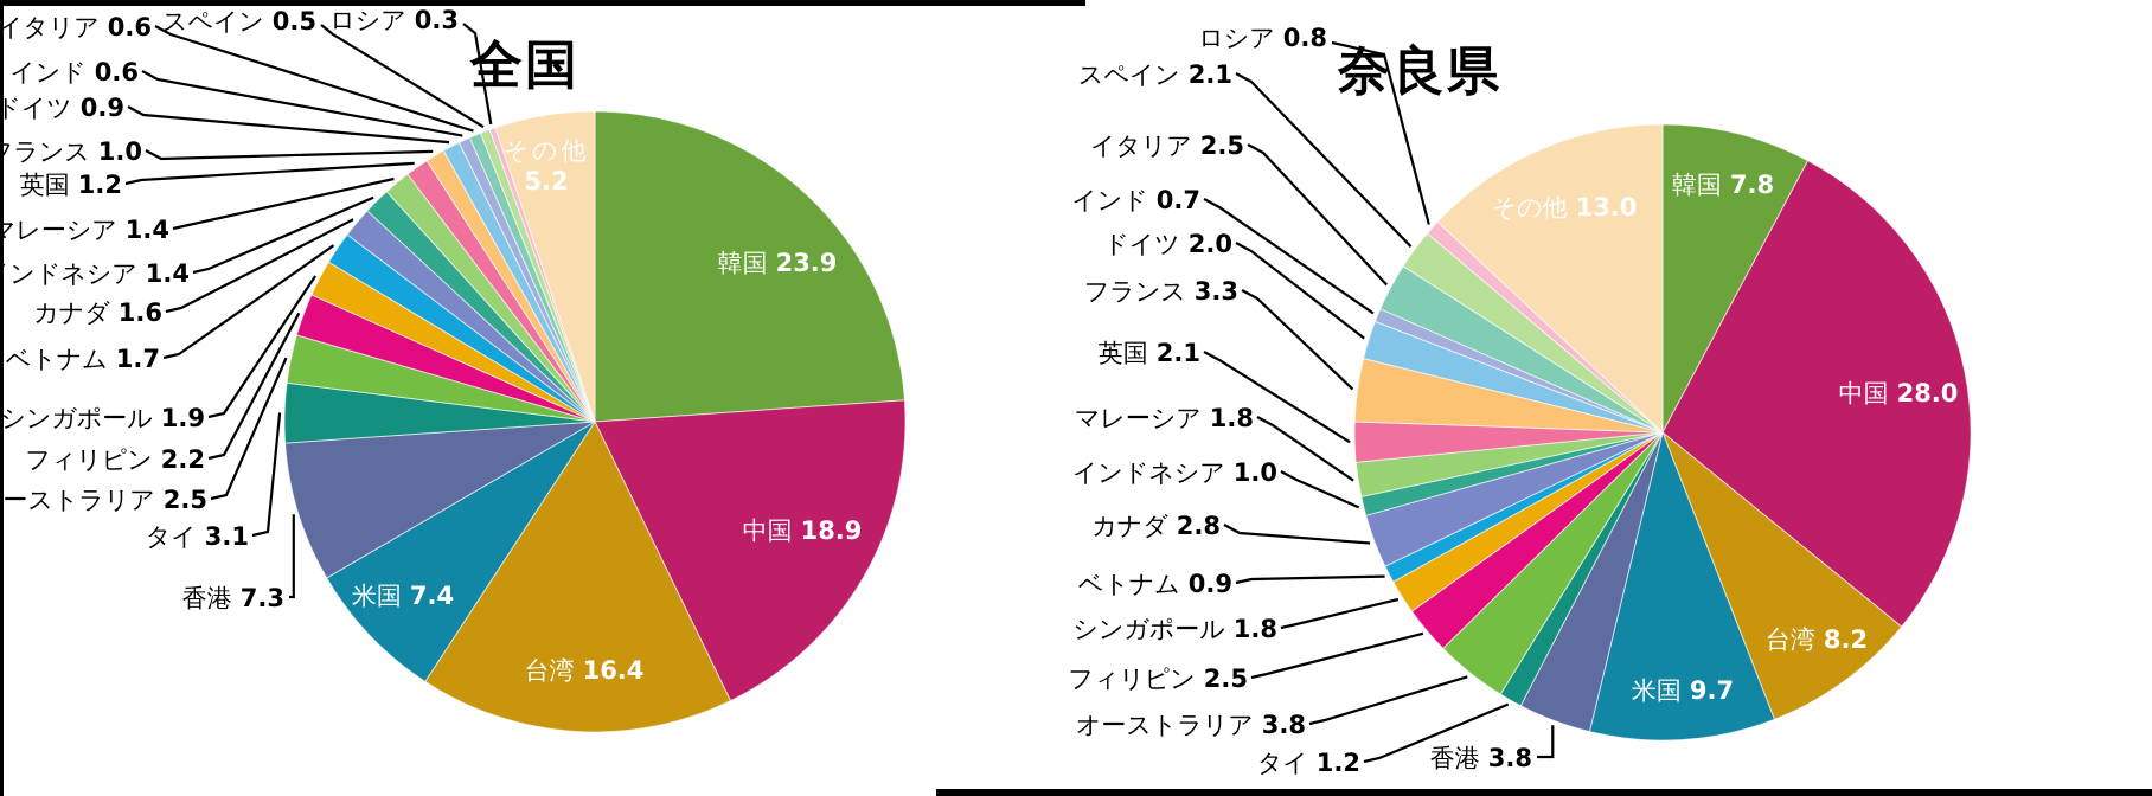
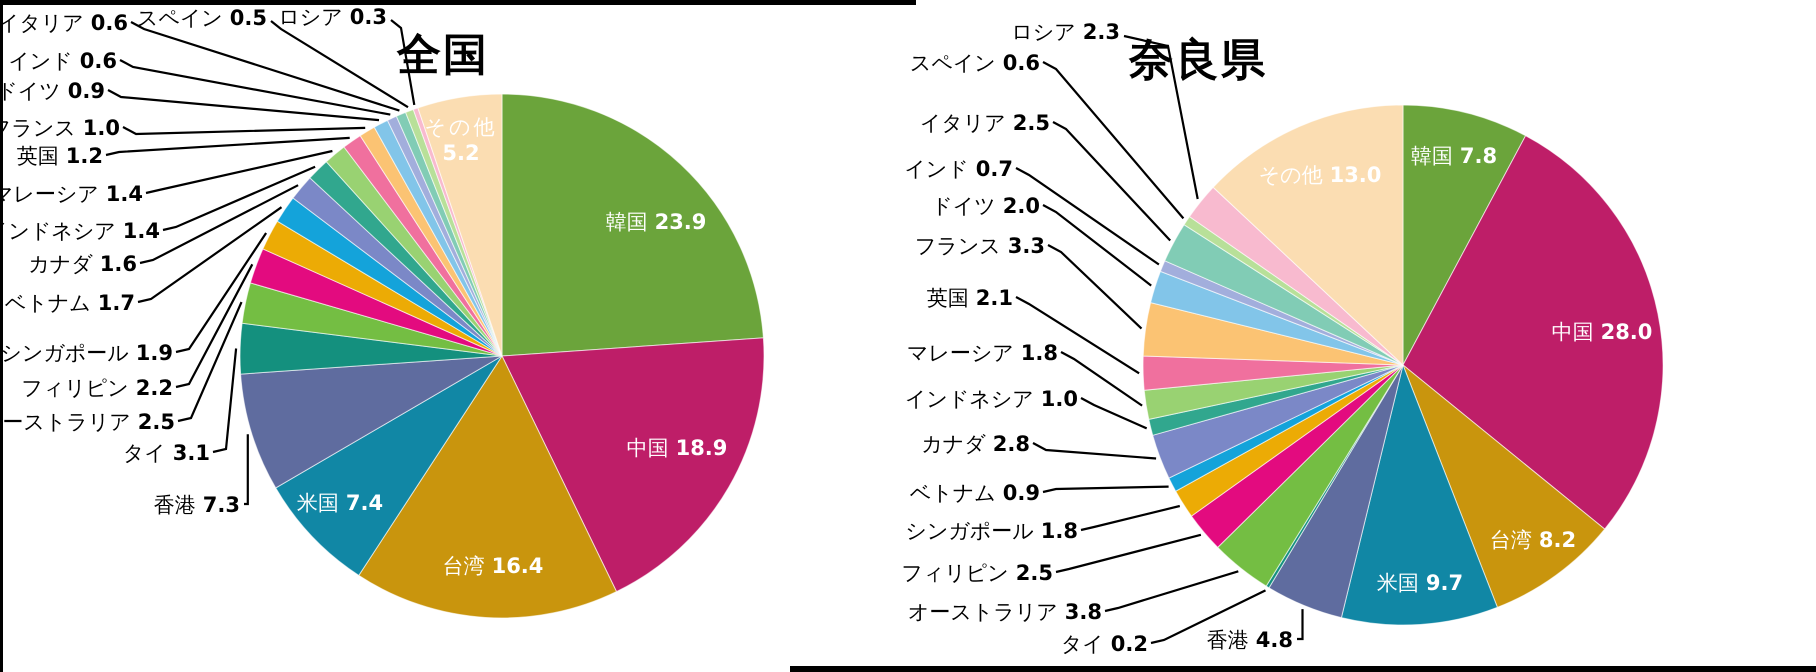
奈良県/香港: 3.8 -> 4.8
奈良県/タイ: 1.2 -> 0.2
奈良県/スペイン: 2.1 -> 0.6
奈良県/ロシア: 0.8 -> 2.3
